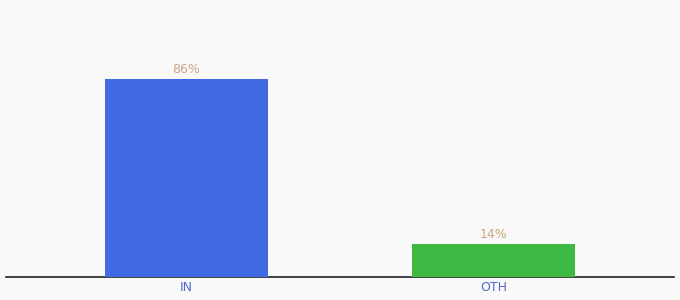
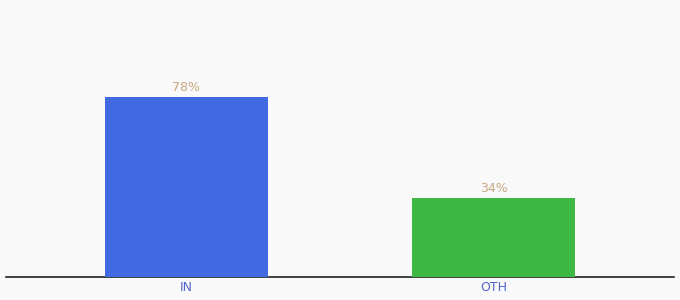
IN: 86% -> 78%
OTH: 14% -> 34%
